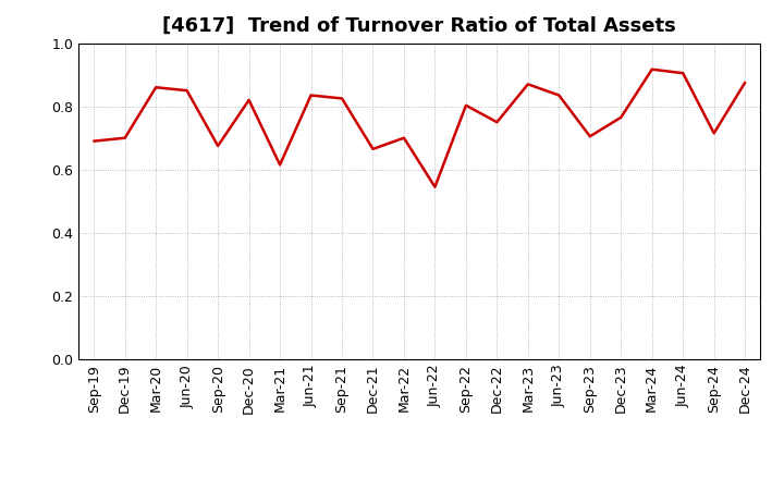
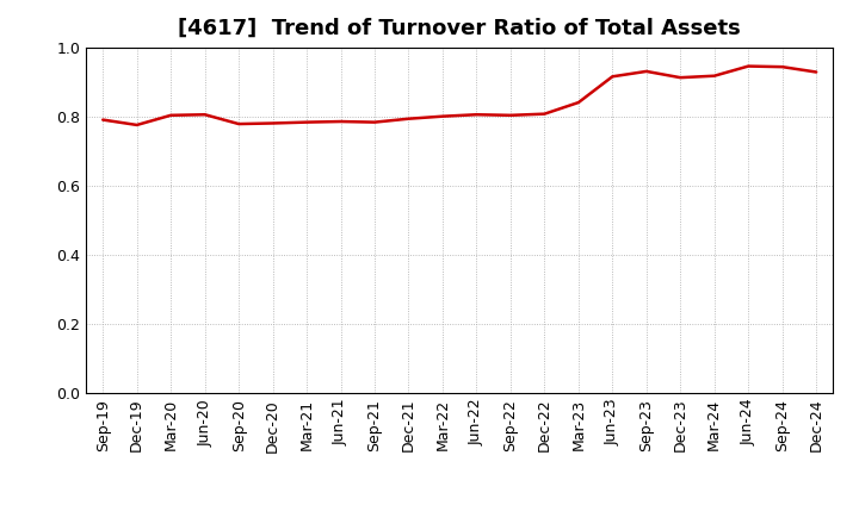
Sep-19: 0.690 -> 0.790
Dec-19: 0.700 -> 0.775
Mar-20: 0.860 -> 0.803
Jun-20: 0.850 -> 0.805
Sep-20: 0.675 -> 0.778
Dec-20: 0.820 -> 0.780
Mar-21: 0.615 -> 0.783
Jun-21: 0.835 -> 0.785
Sep-21: 0.825 -> 0.783
Dec-21: 0.665 -> 0.793
Mar-22: 0.700 -> 0.800
Jun-22: 0.545 -> 0.805
Dec-22: 0.750 -> 0.807
Mar-23: 0.870 -> 0.840
Jun-23: 0.835 -> 0.915
Sep-23: 0.705 -> 0.930
Dec-23: 0.765 -> 0.912
Jun-24: 0.905 -> 0.945
Sep-24: 0.715 -> 0.943
Dec-24: 0.875 -> 0.928
